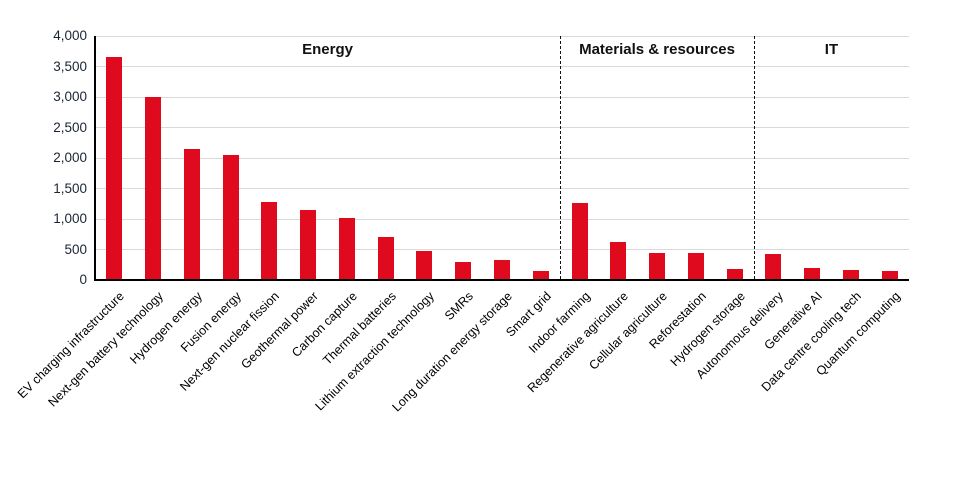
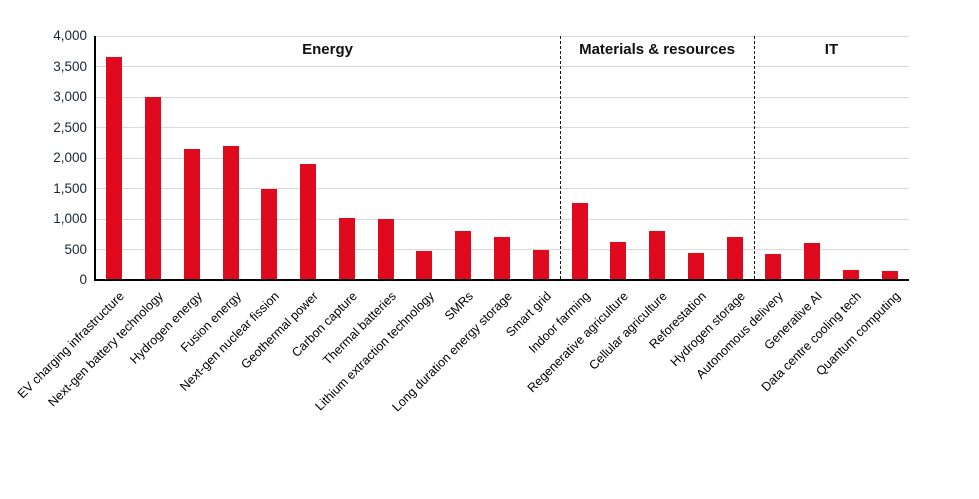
Fusion energy: 2000 -> 2200
Next-gen nuclear fission: 1300 -> 1500
Geothermal power: 1100 -> 1900
Thermal batteries: 700 -> 1000
SMRs: 300 -> 800
Long duration energy storage: 300 -> 700
Smart grid: 100 -> 500
Cellular agriculture: 400 -> 800
Hydrogen storage: 200 -> 700
Generative AI: 200 -> 600
